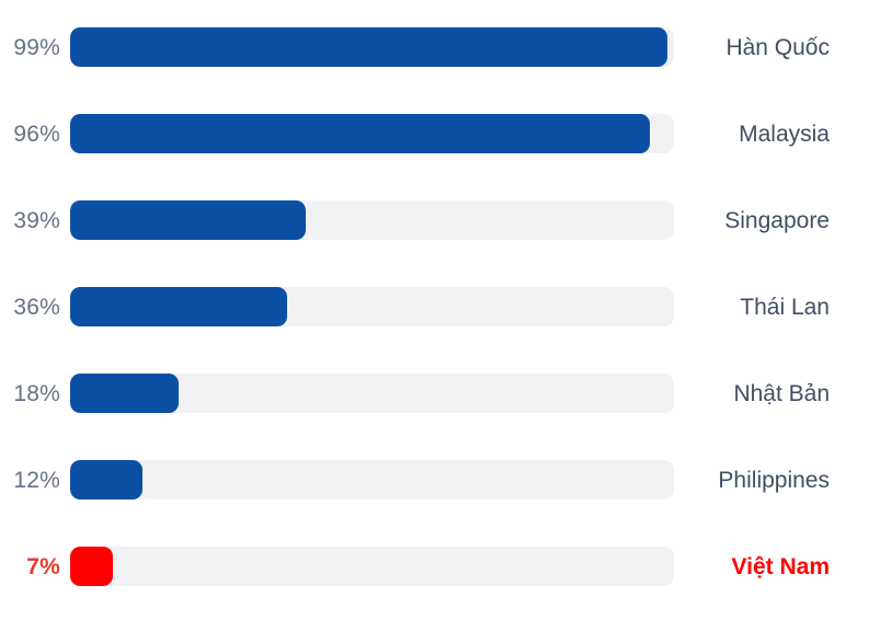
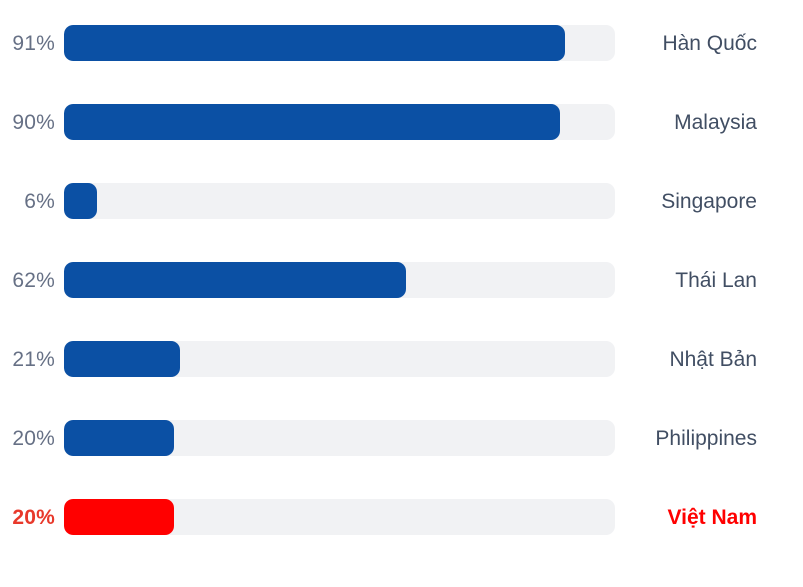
Hàn Quốc: 99% -> 91%
Malaysia: 96% -> 90%
Singapore: 39% -> 6%
Thái Lan: 36% -> 62%
Nhật Bản: 18% -> 21%
Philippines: 12% -> 20%
Việt Nam: 7% -> 20%
